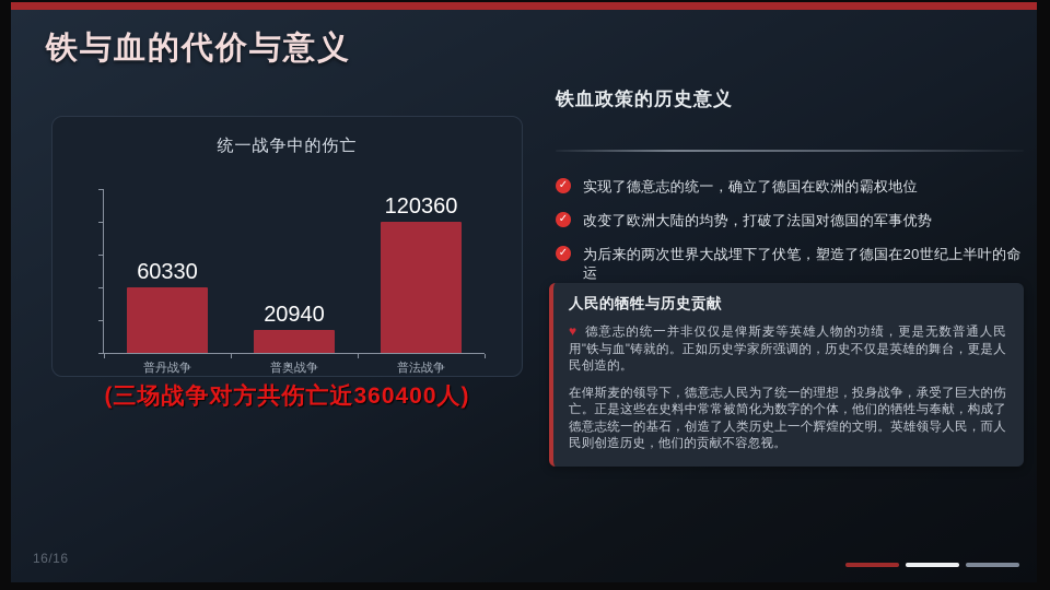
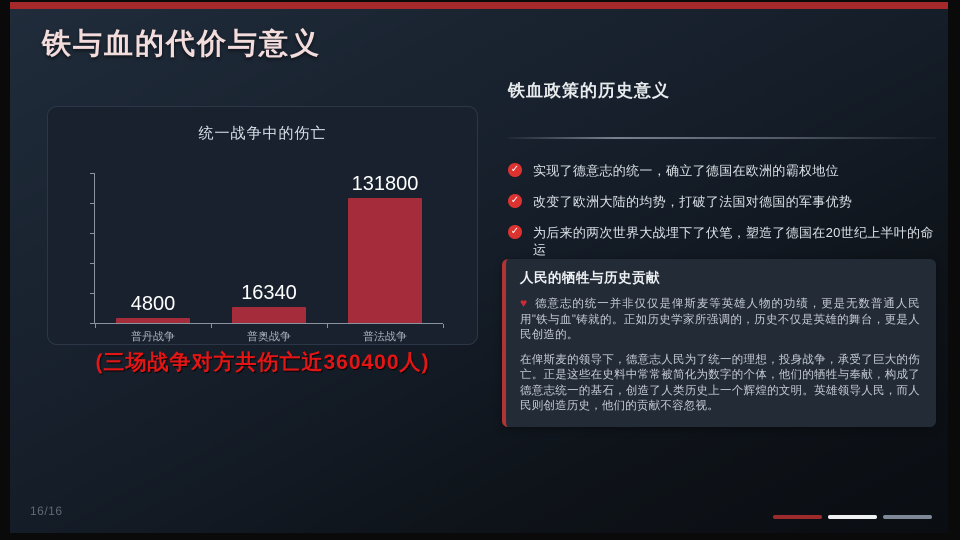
普丹战争: 60330 -> 4800
普奥战争: 20940 -> 16340
普法战争: 120360 -> 131800
